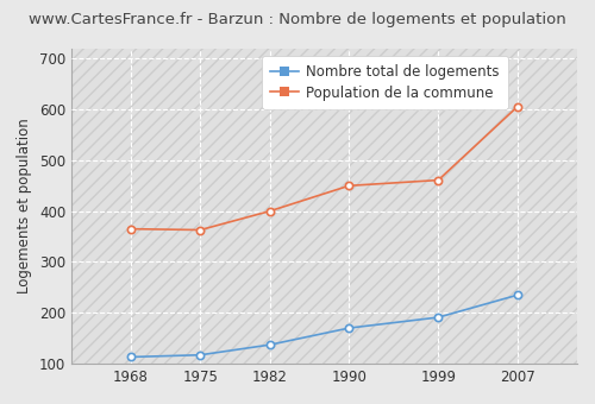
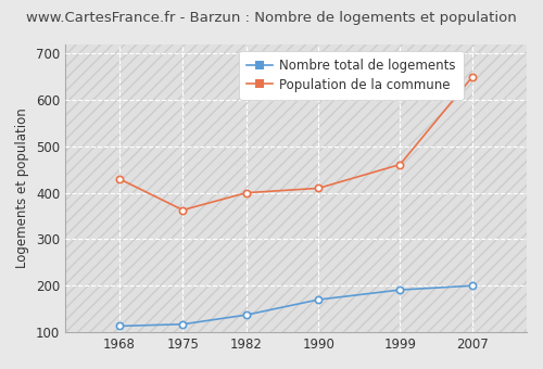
Population de la commune/1968: 365 -> 430
Population de la commune/1990: 450 -> 410
Nombre total de logements/2007: 235 -> 200
Population de la commune/2007: 606 -> 650
